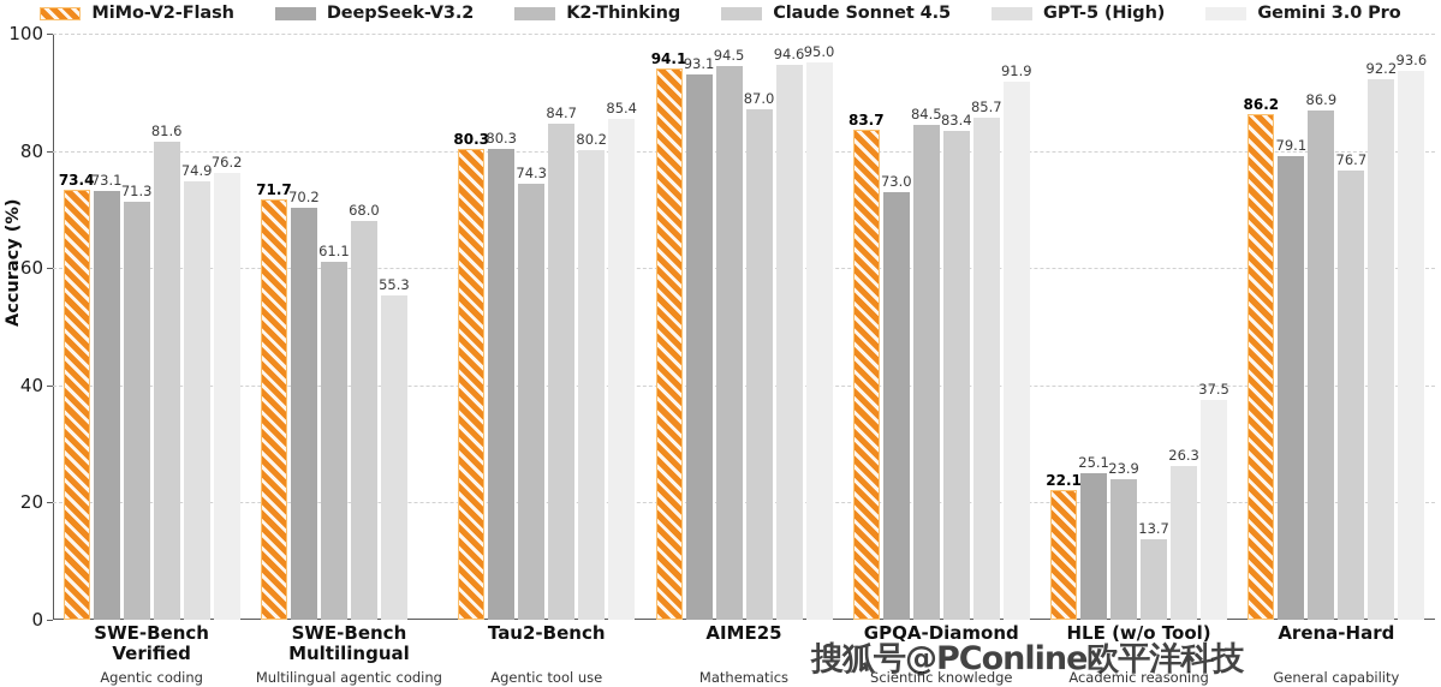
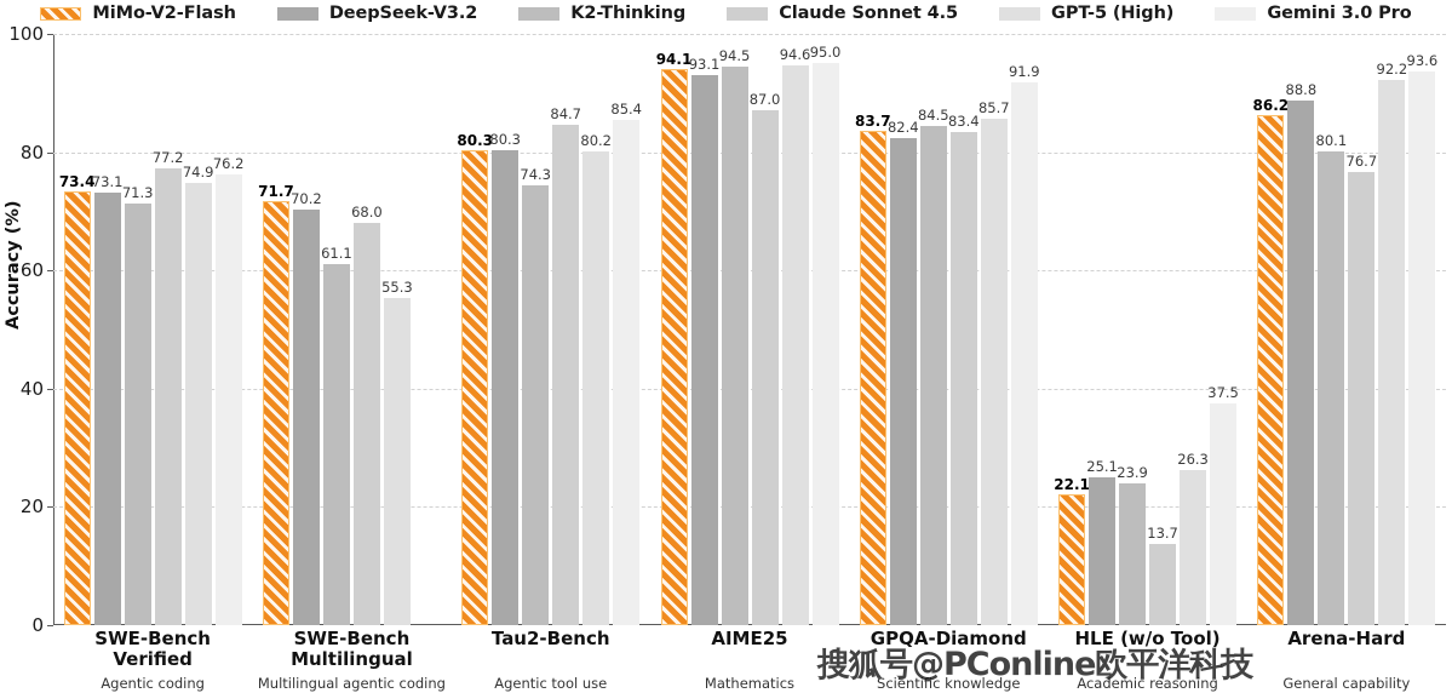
Claude Sonnet 4.5/SWE-Bench Verified: 81.6 -> 77.2
DeepSeek-V3.2/GPQA-Diamond: 73.0 -> 82.4
DeepSeek-V3.2/Arena-Hard: 79.1 -> 88.8
K2-Thinking/Arena-Hard: 86.9 -> 80.1
